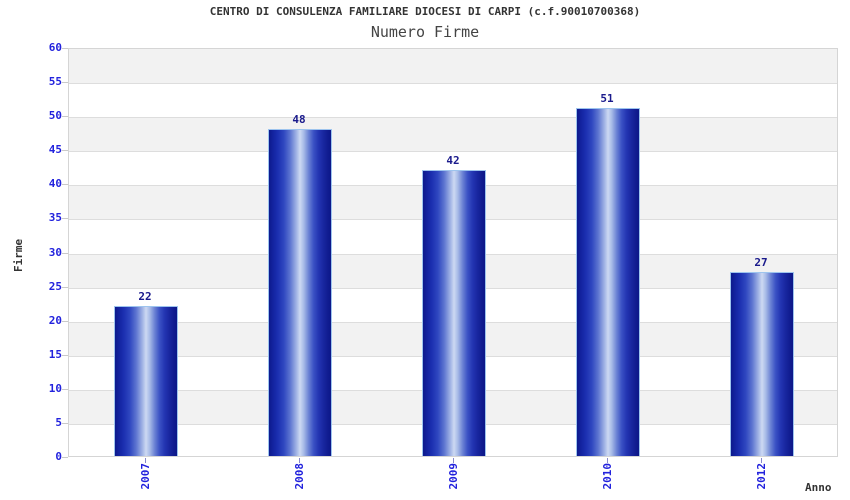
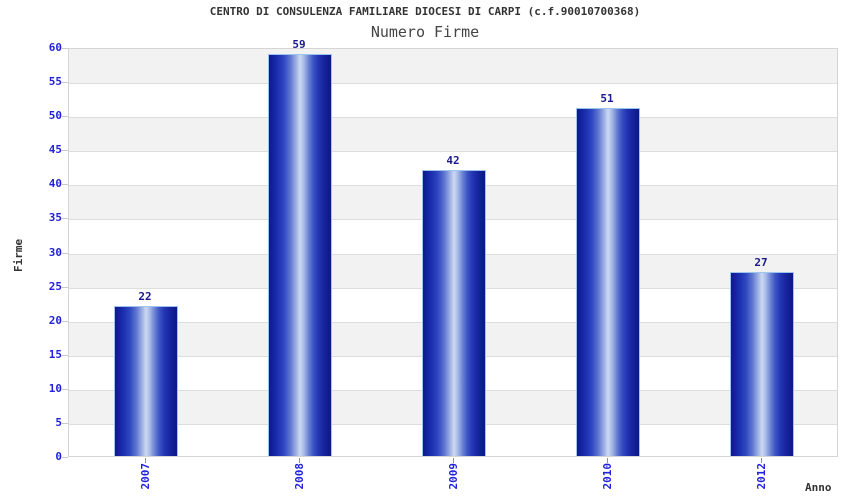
2008: 48 -> 59
